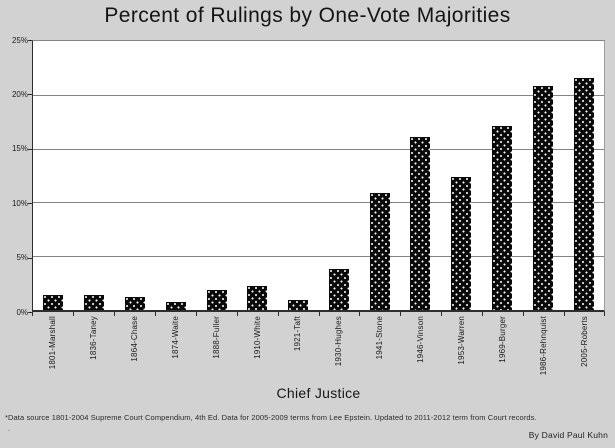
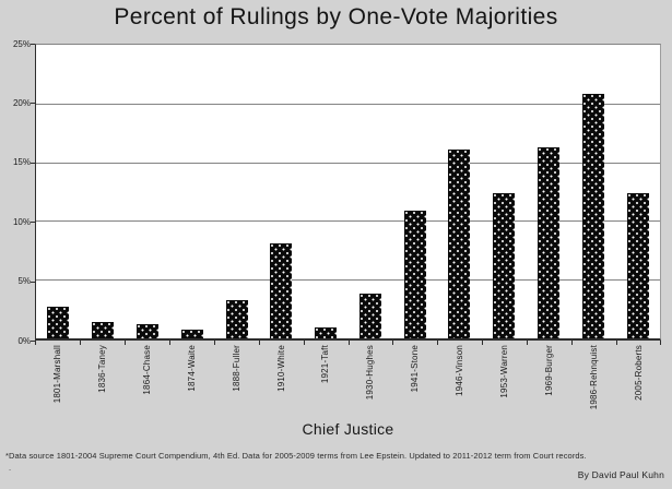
1801-Marshall: 1.4% -> 2.7%
1888-Fuller: 1.9% -> 3.3%
1910-White: 2.2% -> 8.1%
1969-Burger: 17.1% -> 16.3%
2005-Roberts: 21.6% -> 12.4%
